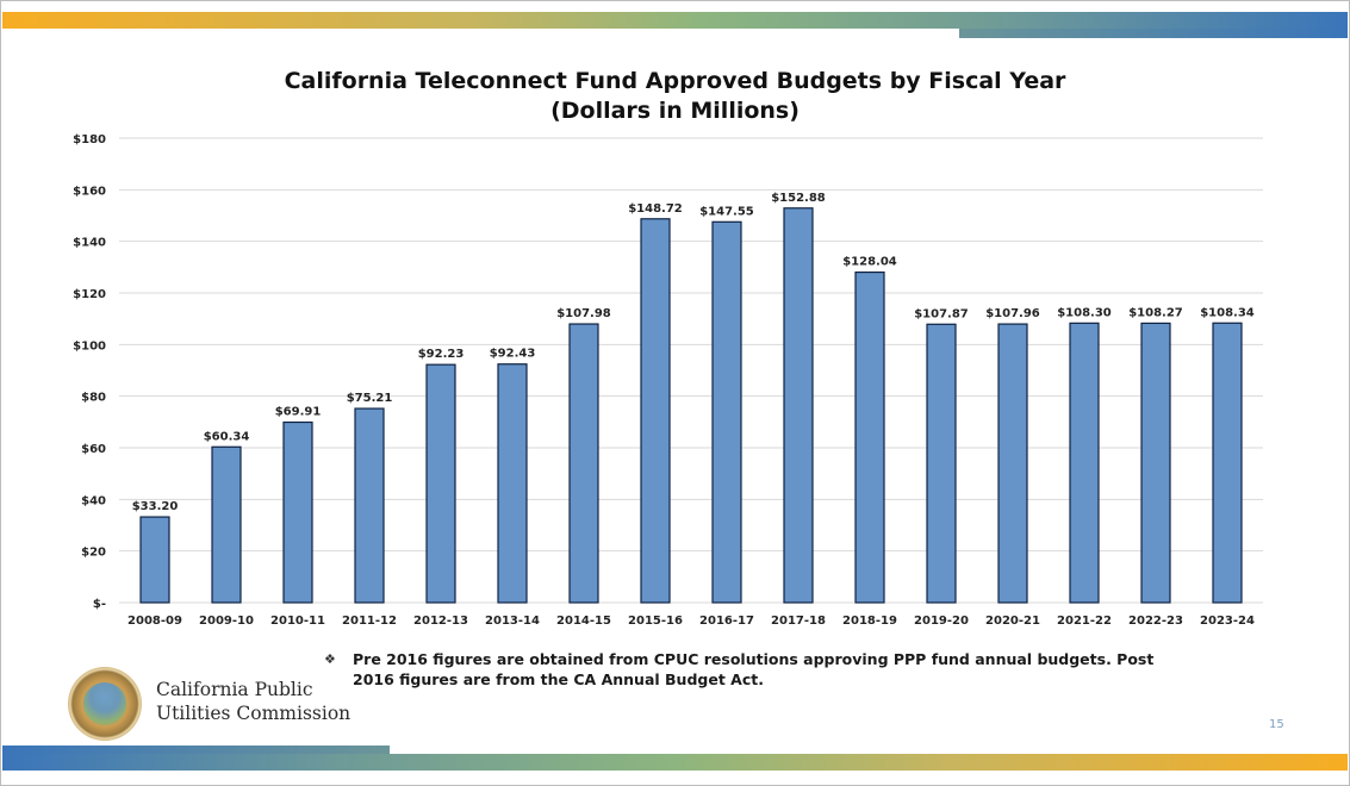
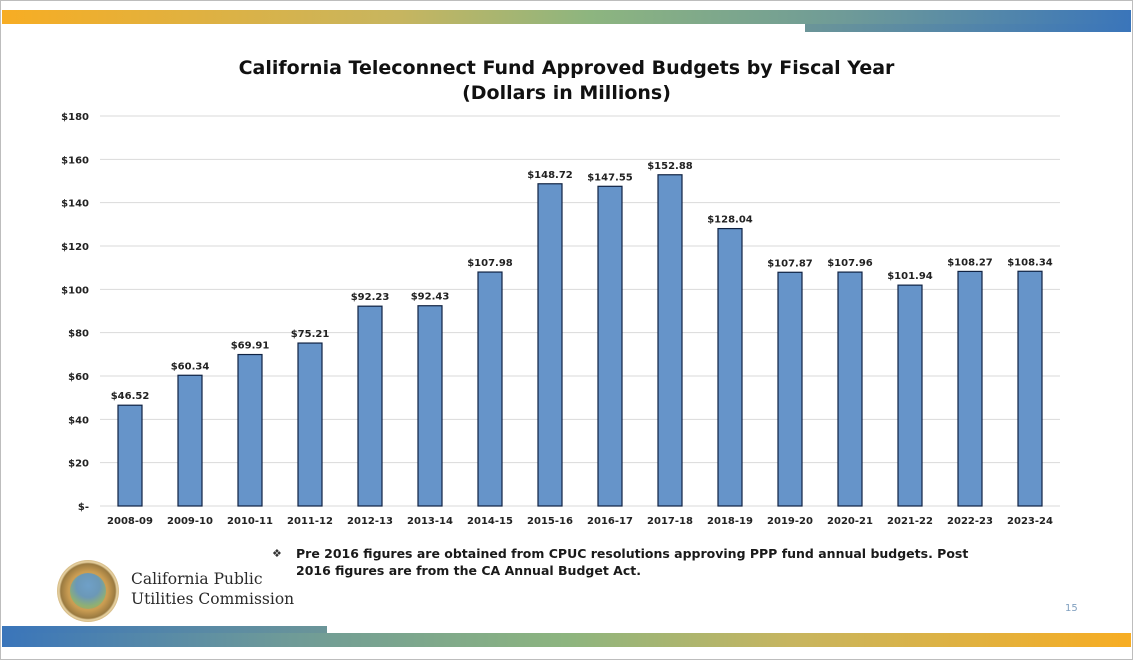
2008-09: $33.20 -> $46.52
2021-22: $108.30 -> $101.94
